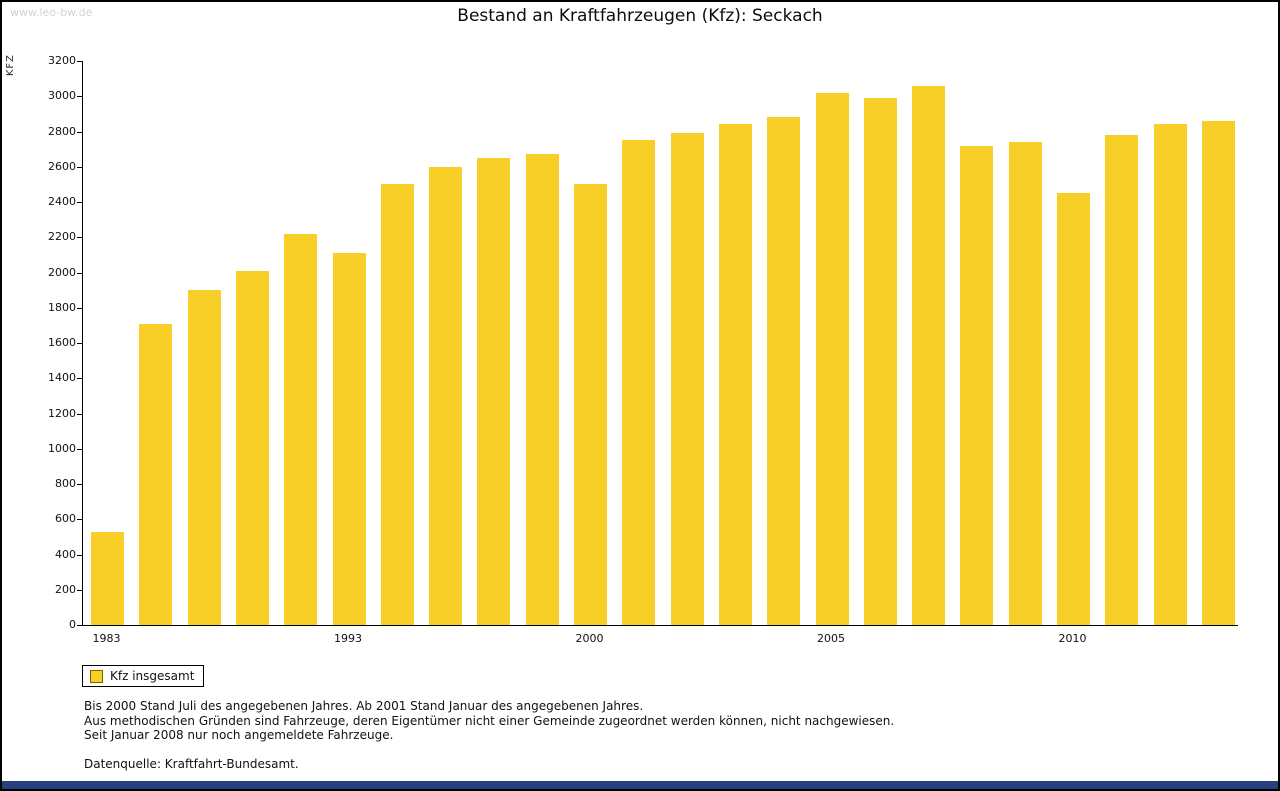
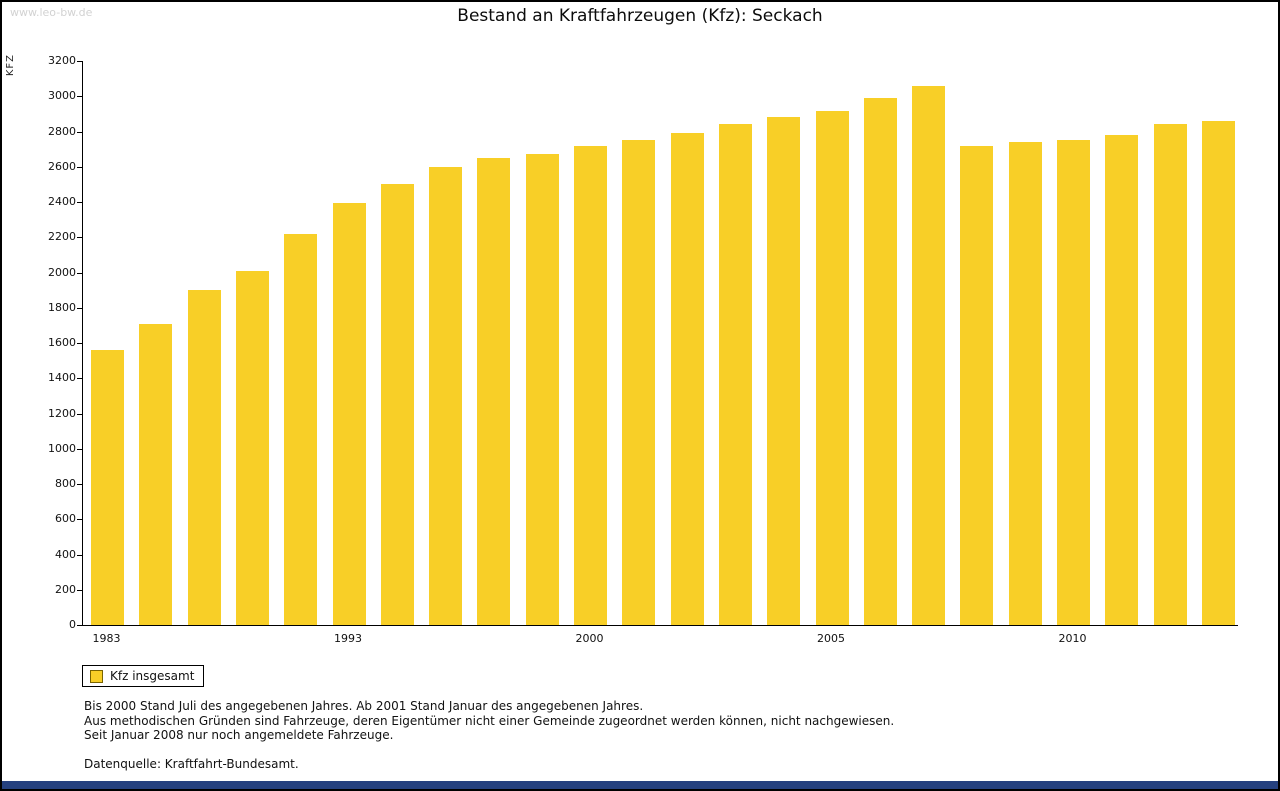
1983: 530 -> 1560
1993: 2110 -> 2400
2000: 2500 -> 2720
2005: 3020 -> 2920
2010: 2450 -> 2750
